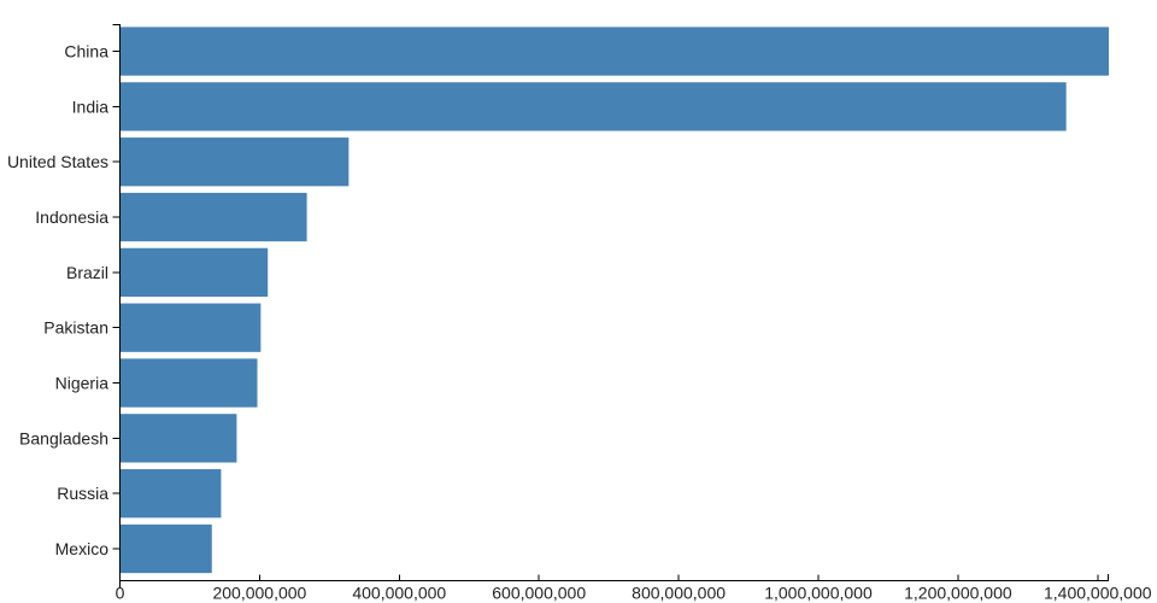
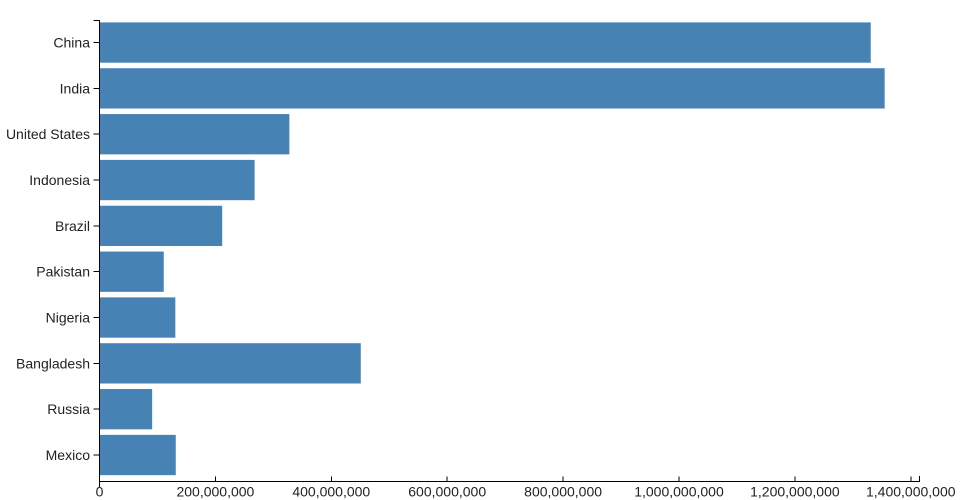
China: 1420000000 -> 1330000000
Pakistan: 200000000 -> 110000000
Nigeria: 200000000 -> 130000000
Bangladesh: 170000000 -> 450000000
Russia: 140000000 -> 90000000
